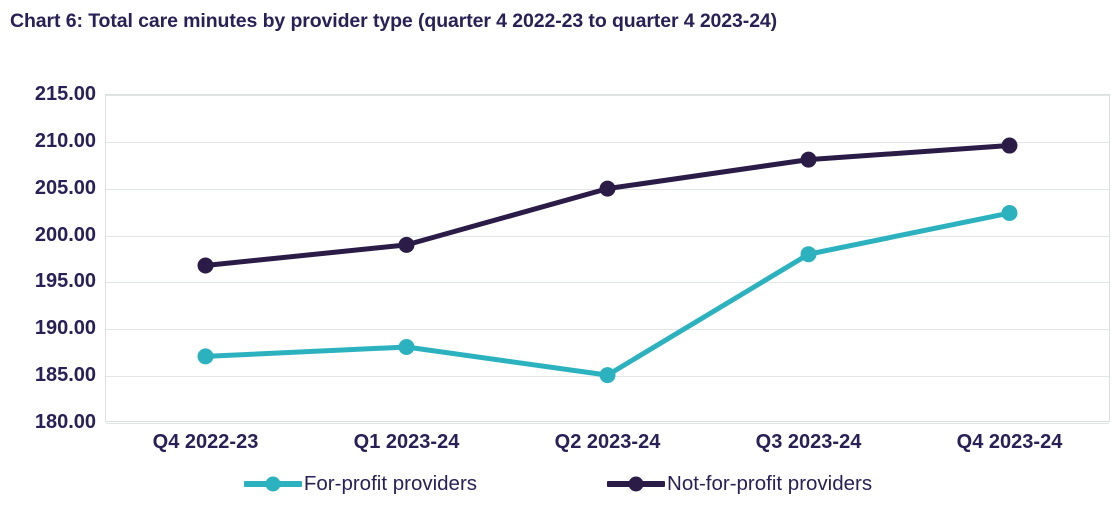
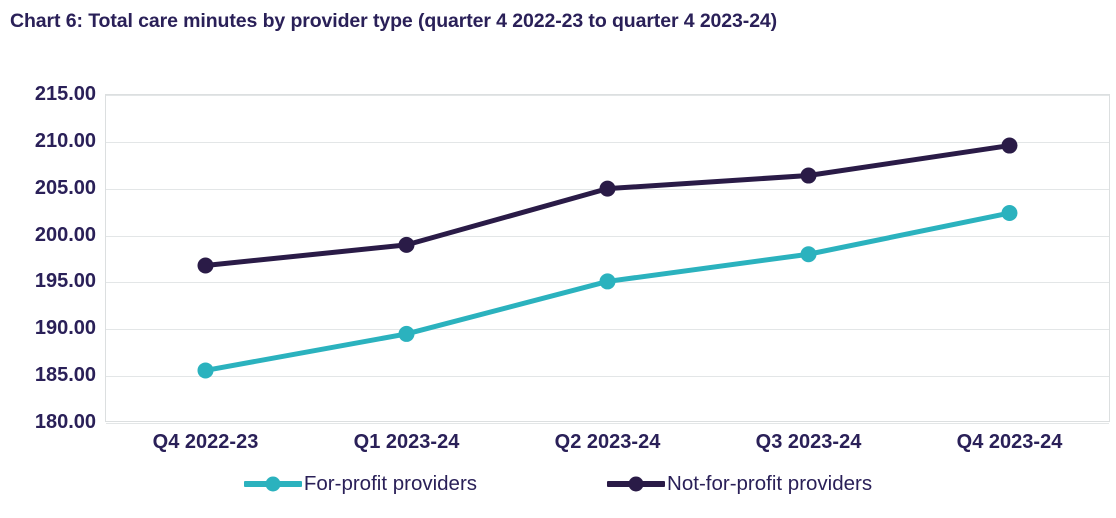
For-profit providers/Q4 2022-23: 187 -> 186
For-profit providers/Q1 2023-24: 188 -> 189
For-profit providers/Q2 2023-24: 185 -> 195
Not-for-profit providers/Q3 2023-24: 208 -> 206
